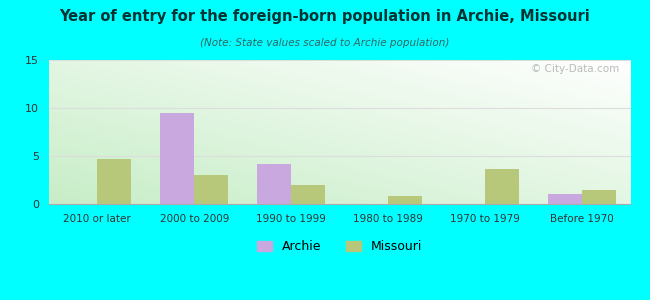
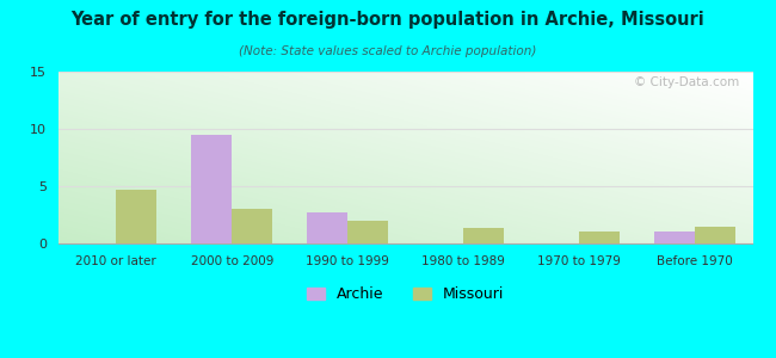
Archie/1990 to 1999: 4.2 -> 2.7
Missouri/1980 to 1989: 0.8 -> 1.4
Missouri/1970 to 1979: 3.6 -> 1.0
